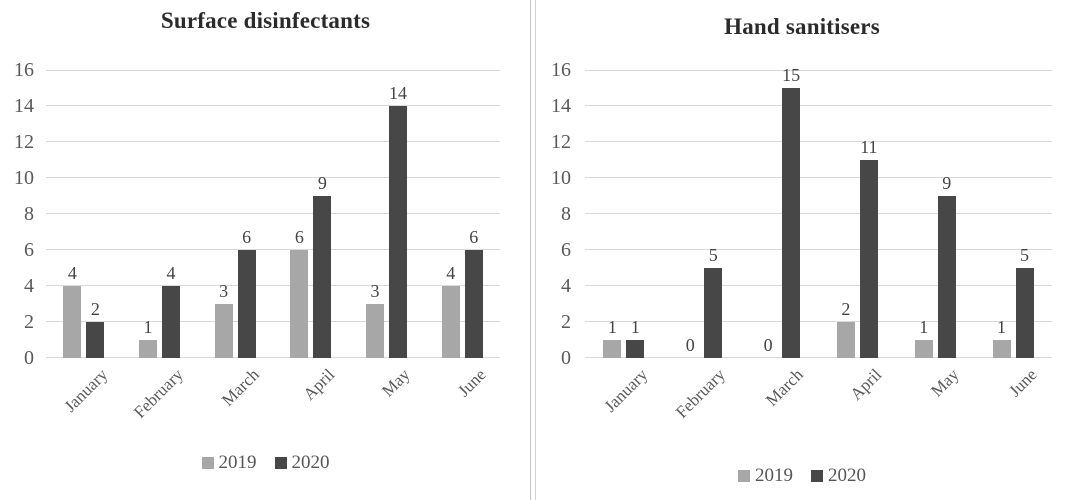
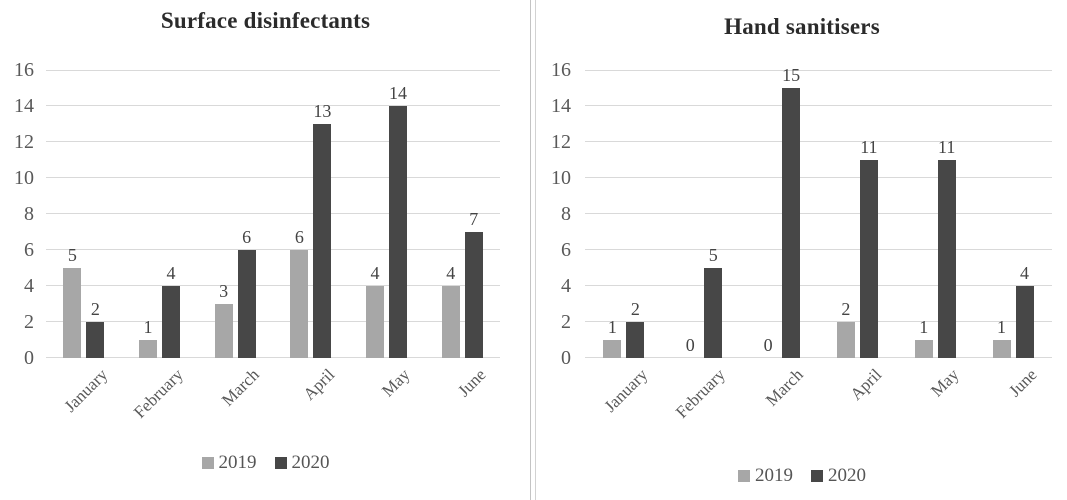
Surface disinfectants/2019/January: 4 -> 5
Surface disinfectants/2020/April: 9 -> 13
Surface disinfectants/2019/May: 3 -> 4
Surface disinfectants/2020/June: 6 -> 7
Hand sanitisers/2020/January: 1 -> 2
Hand sanitisers/2020/May: 9 -> 11
Hand sanitisers/2020/June: 5 -> 4
